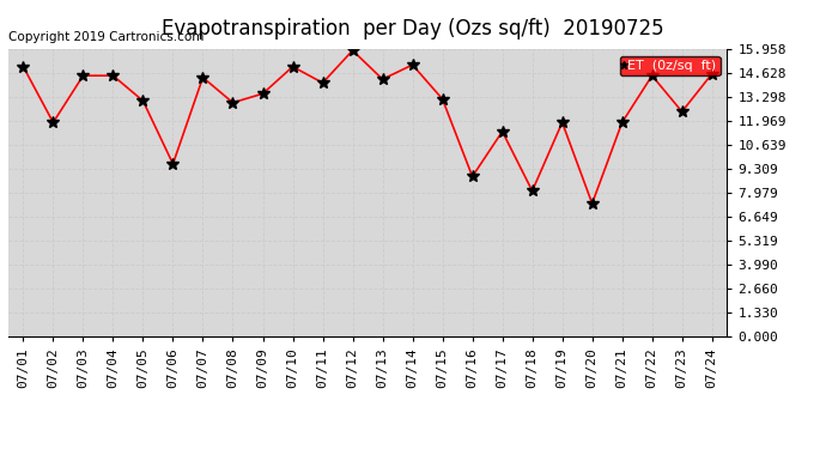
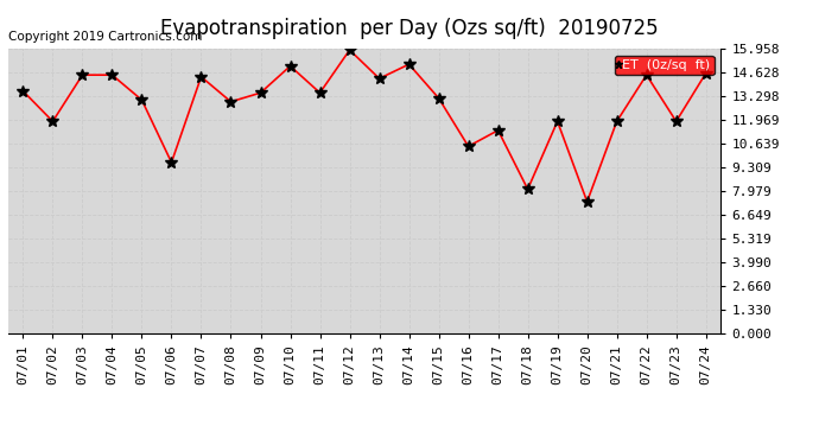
07/01: 15.0 -> 13.6
07/11: 14.1 -> 13.5
07/16: 8.9 -> 10.5
07/23: 12.5 -> 11.9
